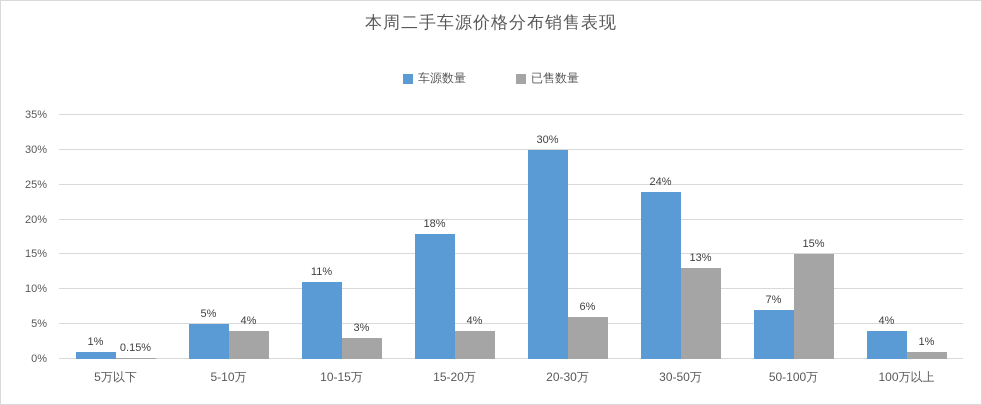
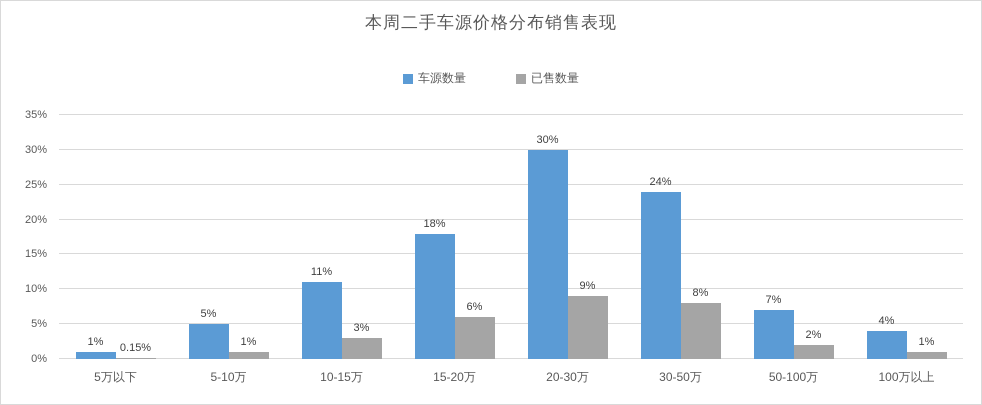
已售数量/5-10万: 4% -> 1%
已售数量/15-20万: 4% -> 6%
已售数量/20-30万: 6% -> 9%
已售数量/30-50万: 13% -> 8%
已售数量/50-100万: 15% -> 2%
